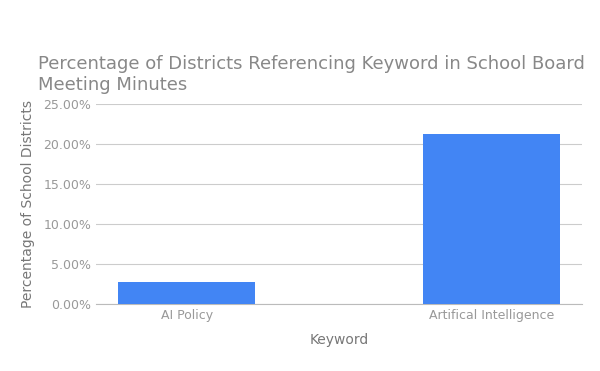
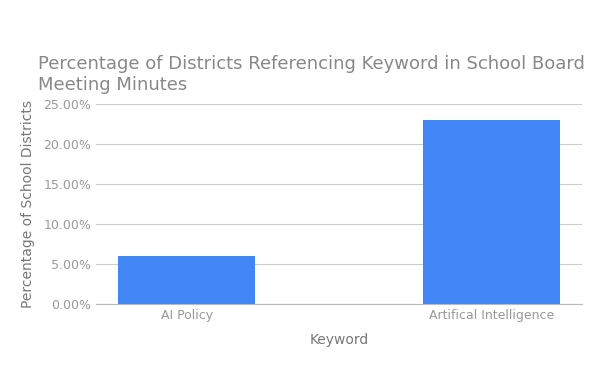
AI Policy: 2.8% -> 6.0%
Artifical Intelligence: 21.3% -> 23.0%
